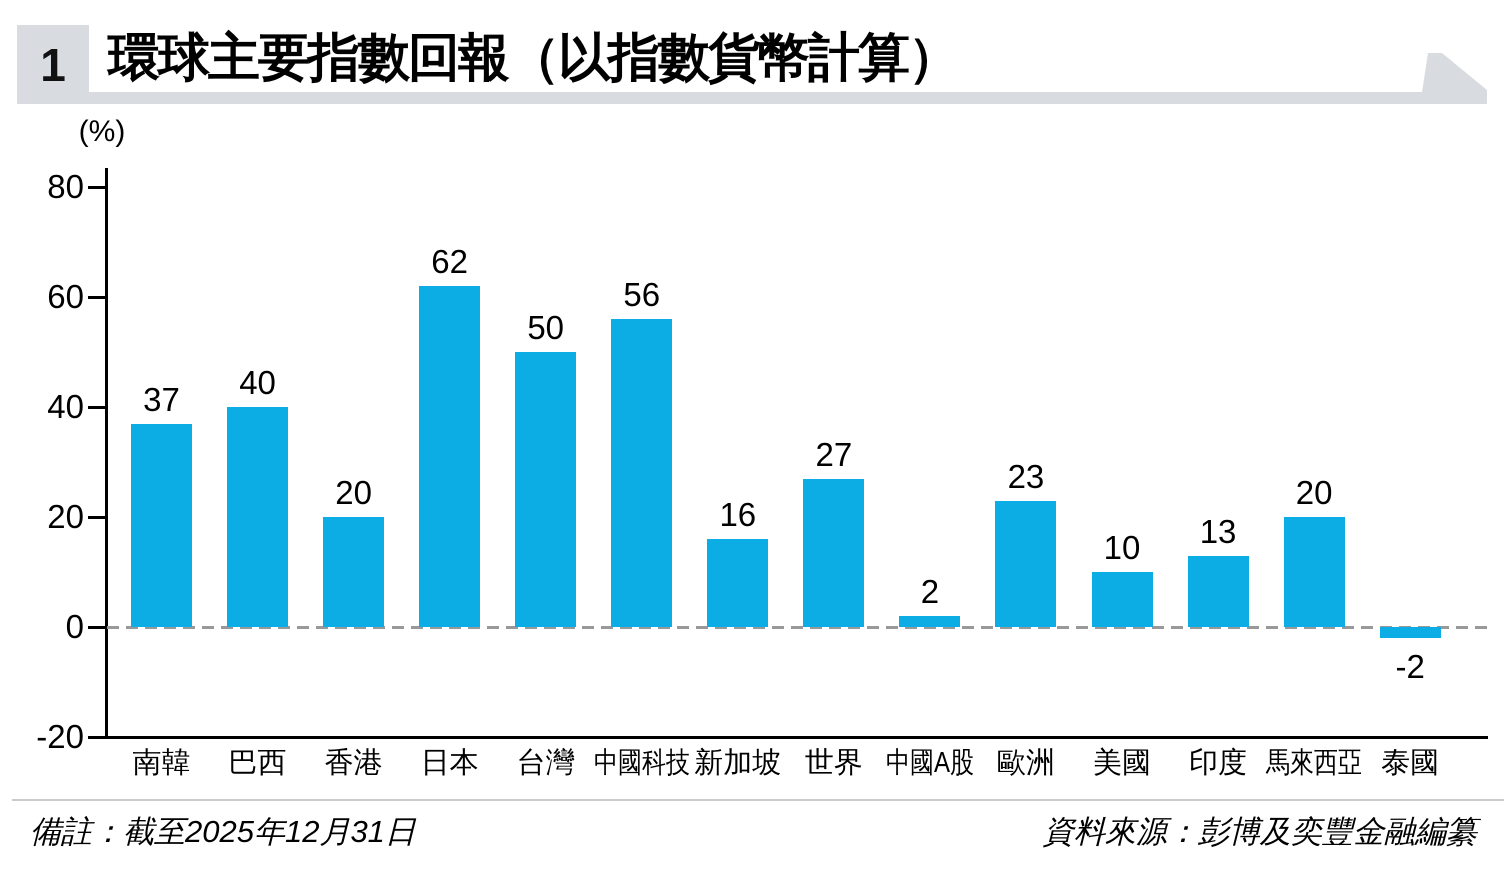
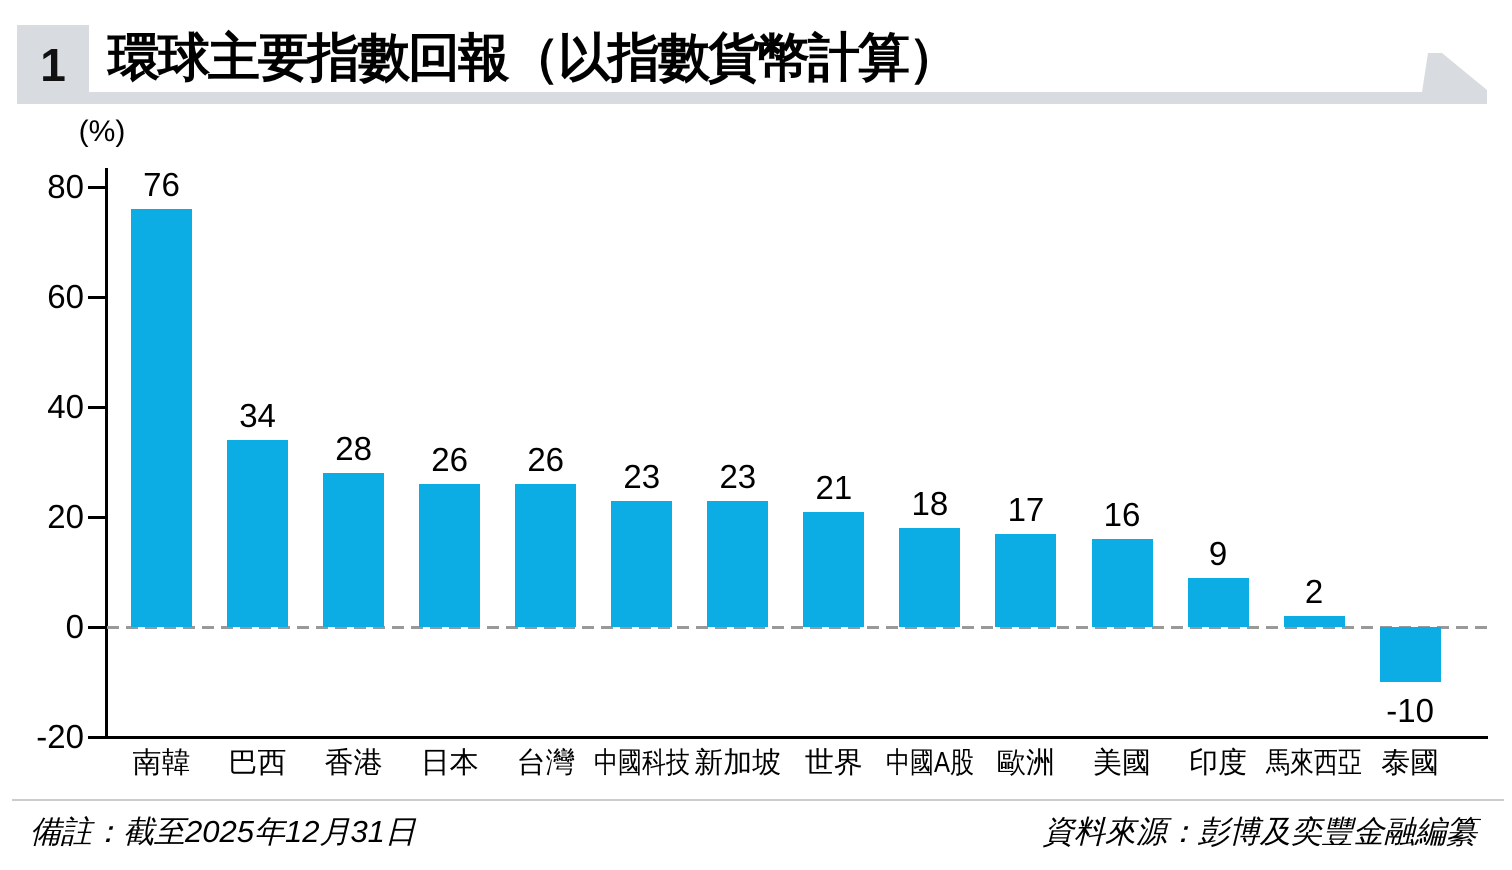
南韓: 37 -> 76
巴西: 40 -> 34
香港: 20 -> 28
日本: 62 -> 26
台灣: 50 -> 26
中國科技: 56 -> 23
新加坡: 16 -> 23
世界: 27 -> 21
中國A股: 2 -> 18
歐洲: 23 -> 17
美國: 10 -> 16
印度: 13 -> 9
馬來西亞: 20 -> 2
泰國: -2 -> -10
